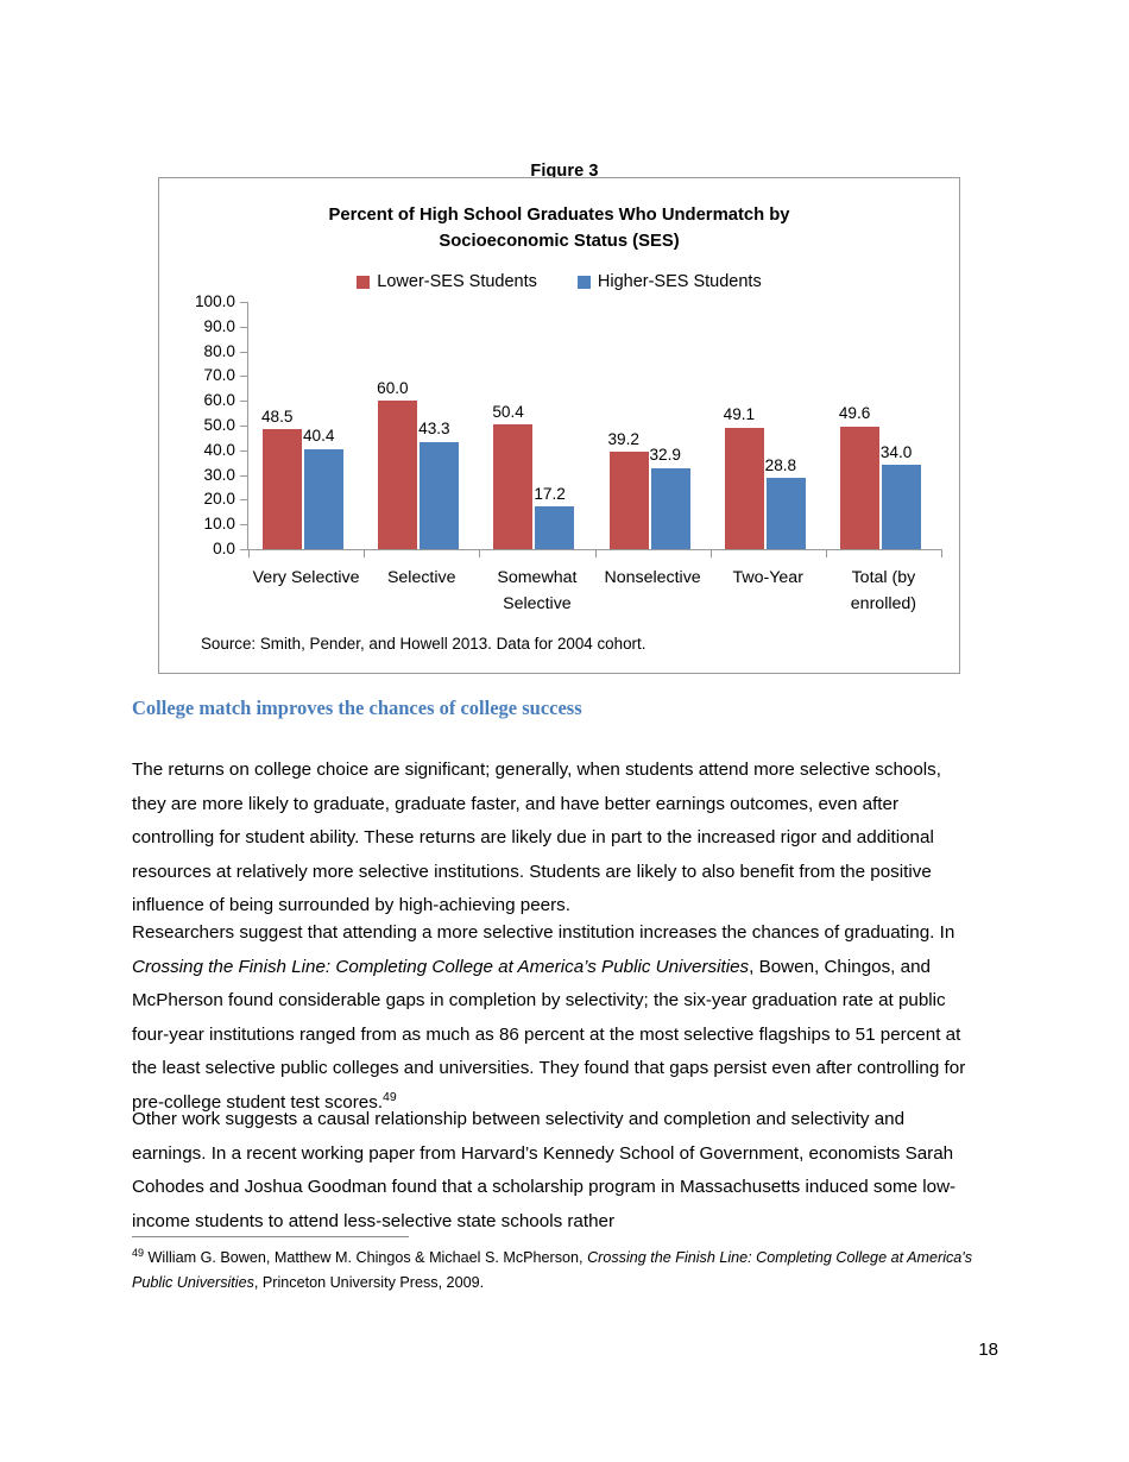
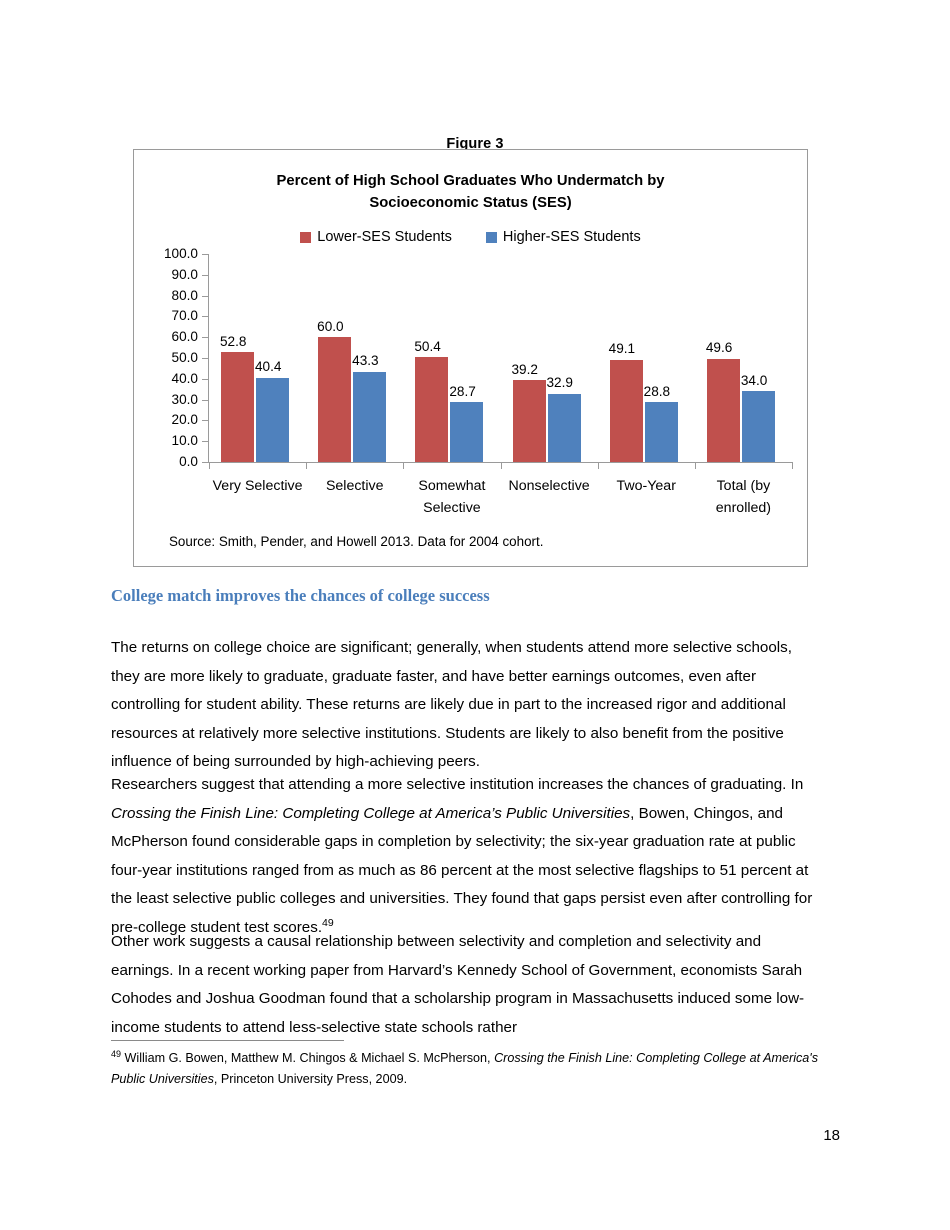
Lower-SES Students/Very Selective: 48.5 -> 52.8
Higher-SES Students/Somewhat Selective: 17.2 -> 28.7
